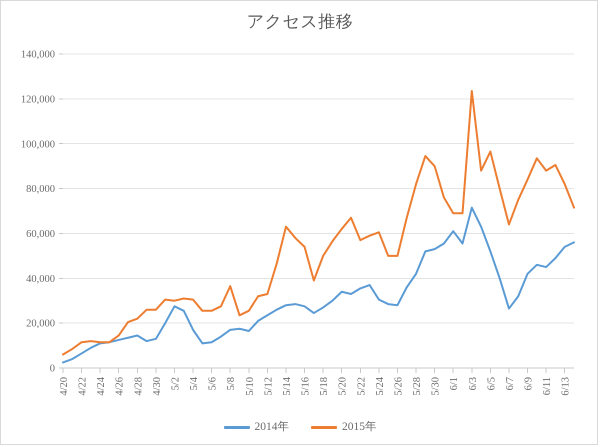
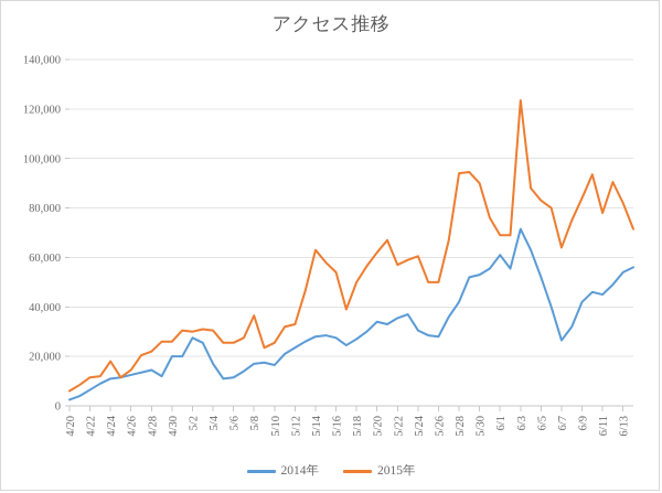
2015年/4/24: 12000 -> 18000
2014年/4/30: 13000 -> 20000
2015年/5/28: 82000 -> 94000
2015年/6/5: 96000 -> 83000
2015年/6/11: 88000 -> 78000
